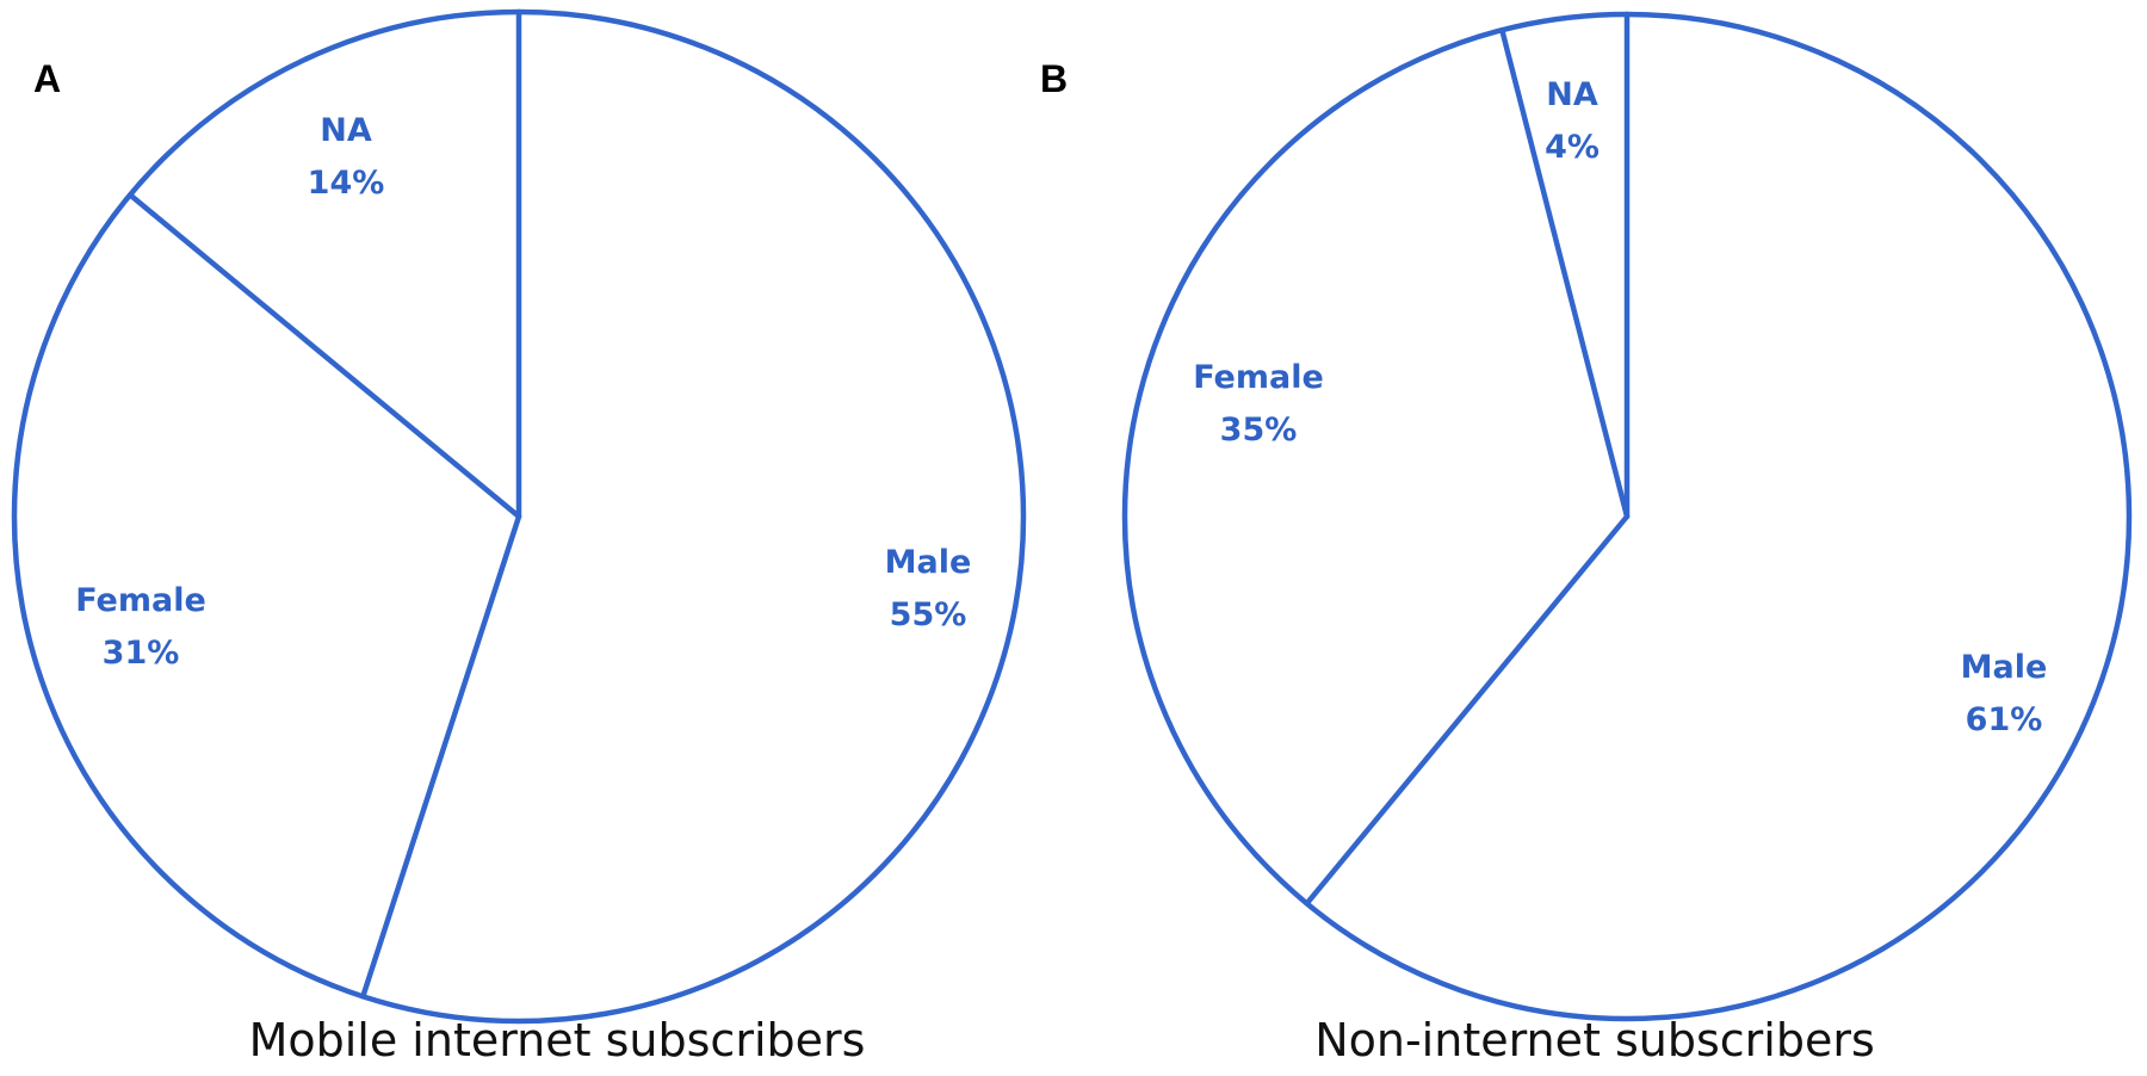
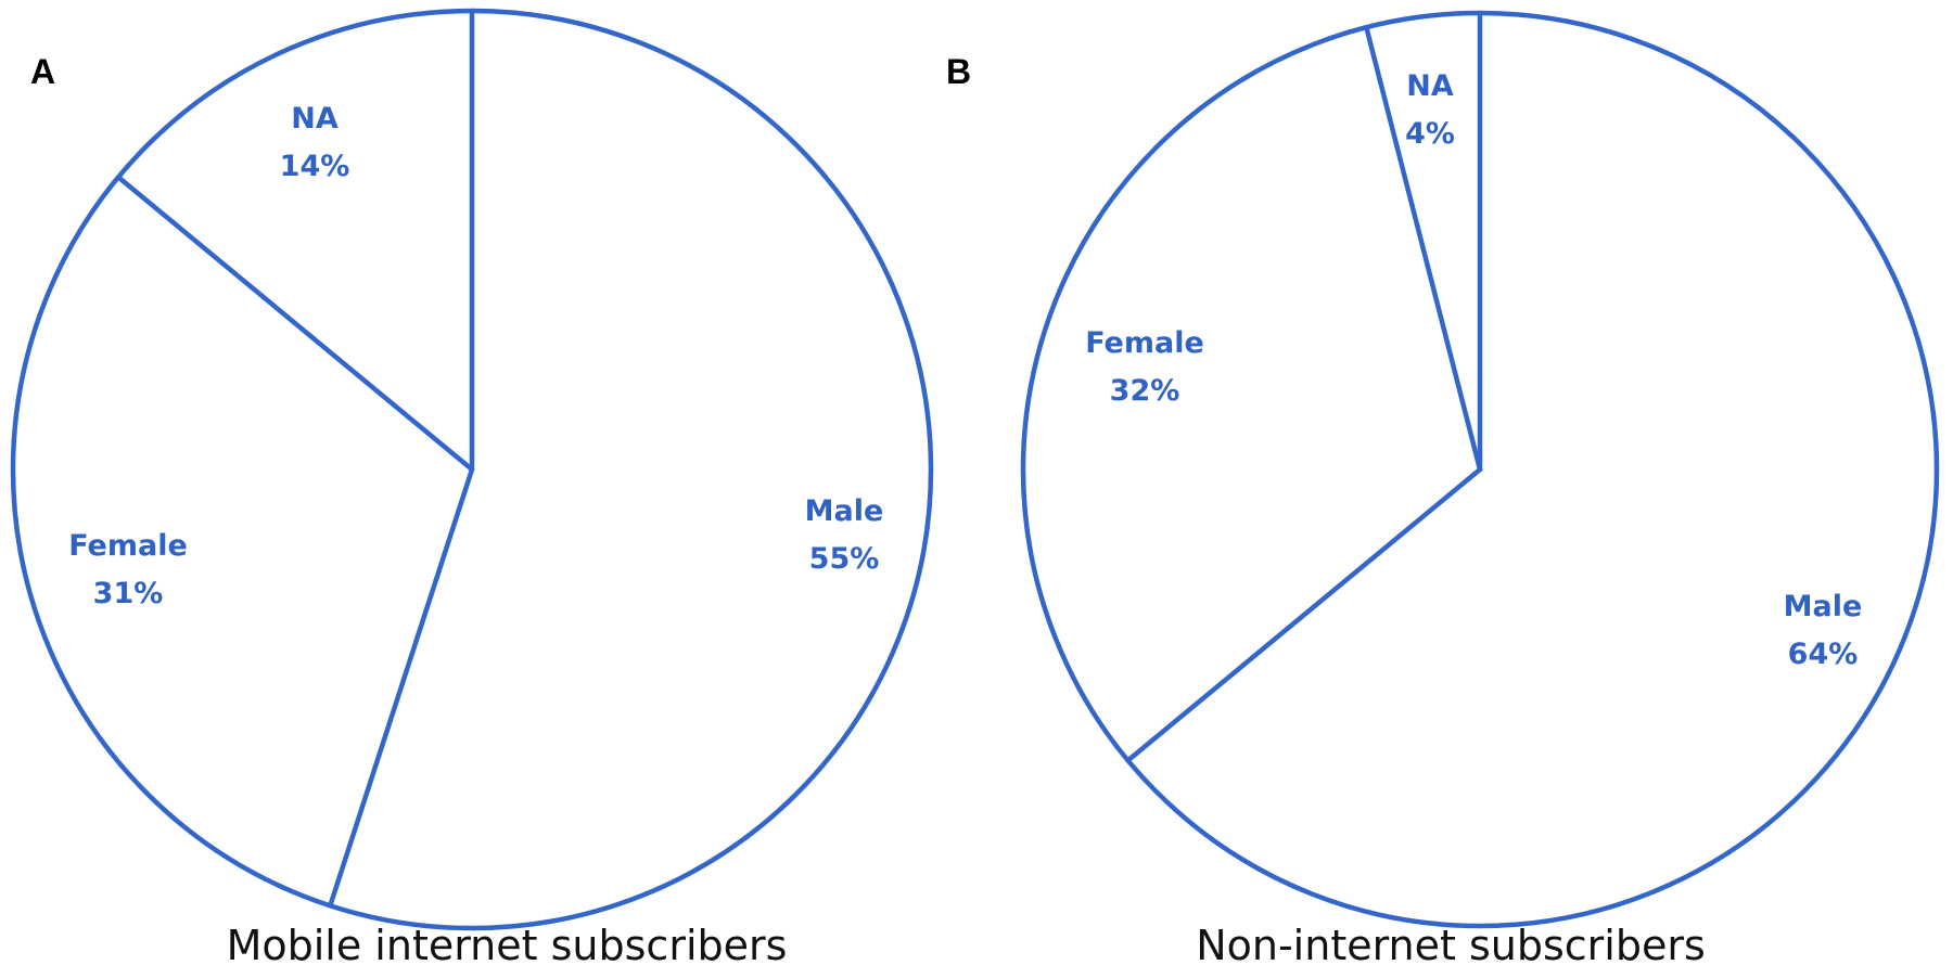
Non-internet subscribers/Male: 61% -> 64%
Non-internet subscribers/Female: 35% -> 32%
